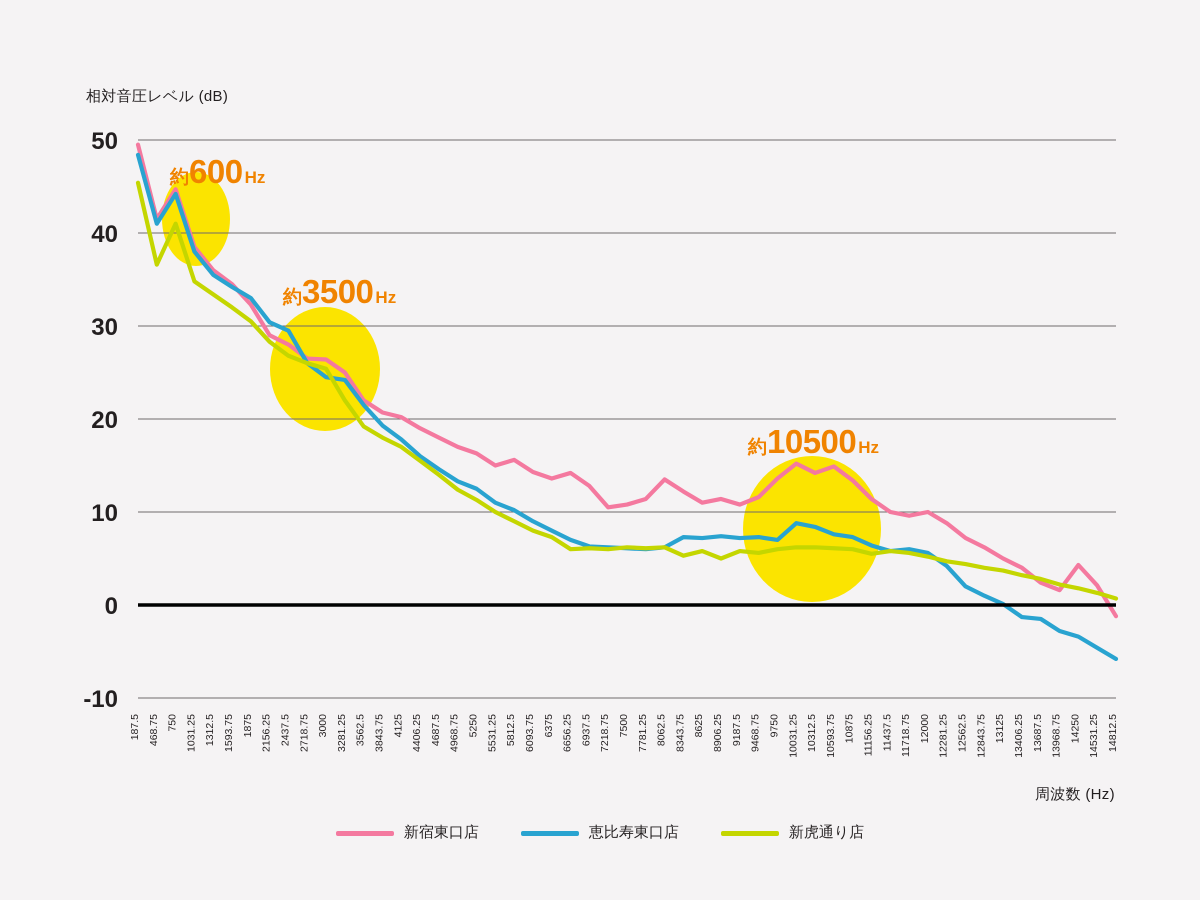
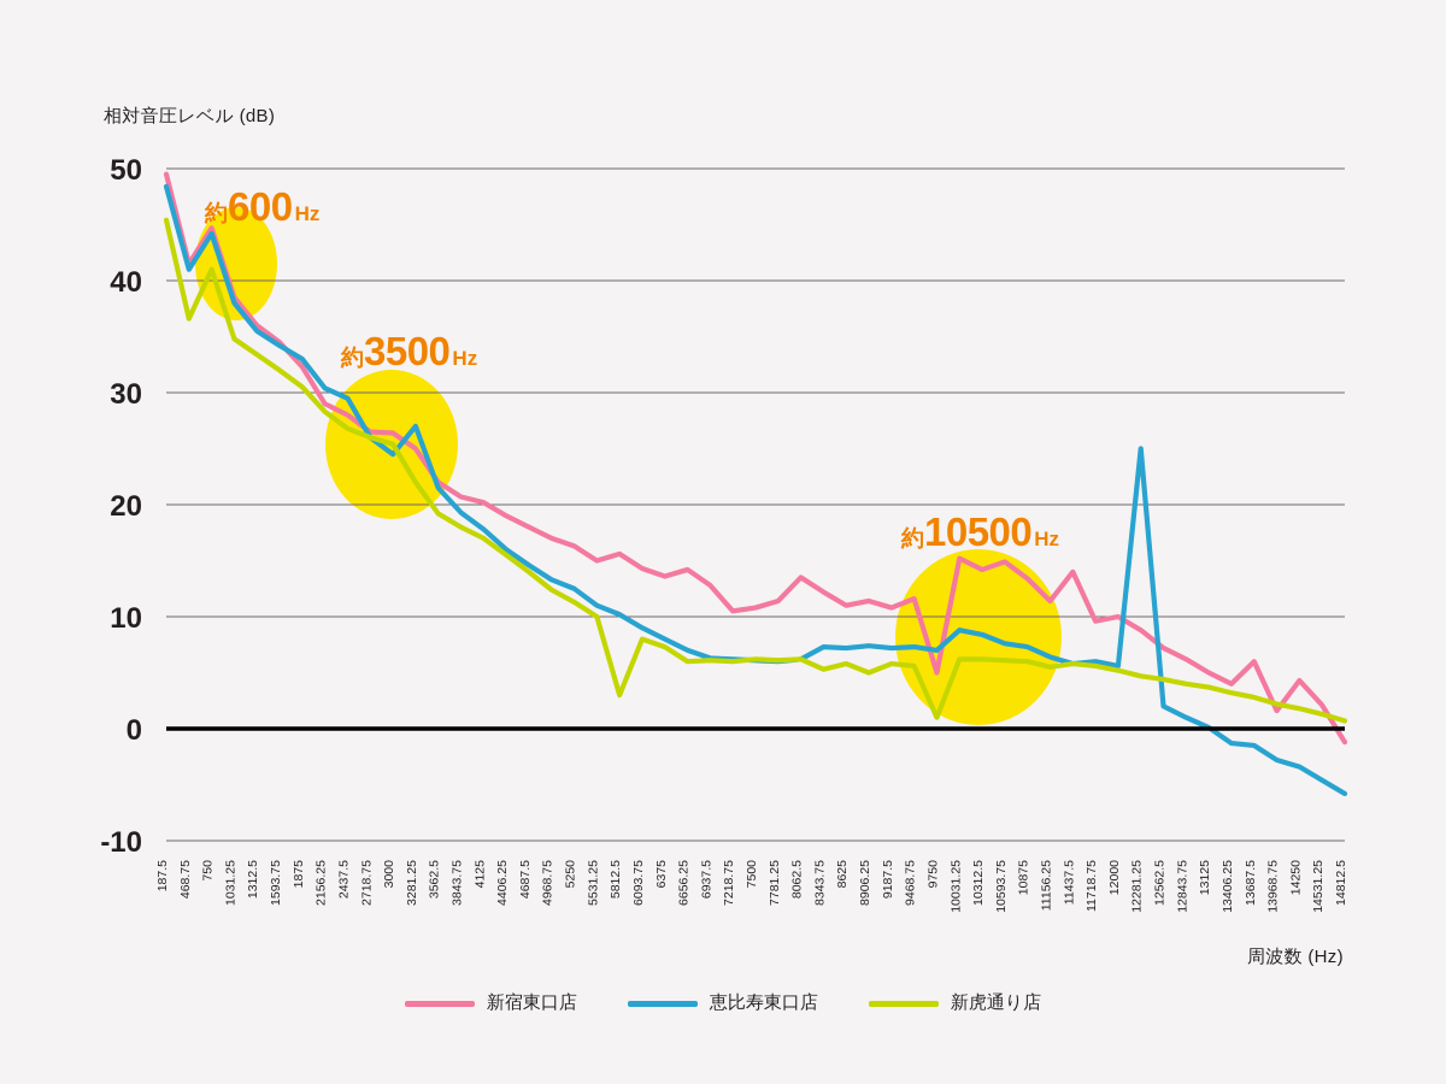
恵比寿東口店/3281.25: 24 -> 27
新虎通り店/5812.5: 9 -> 3
新宿東口店/9750: 14 -> 5
新虎通り店/9750: 6 -> 1
新宿東口店/11437.5: 10 -> 14
恵比寿東口店/12281.25: 4 -> 25
新宿東口店/13687.5: 2 -> 6
